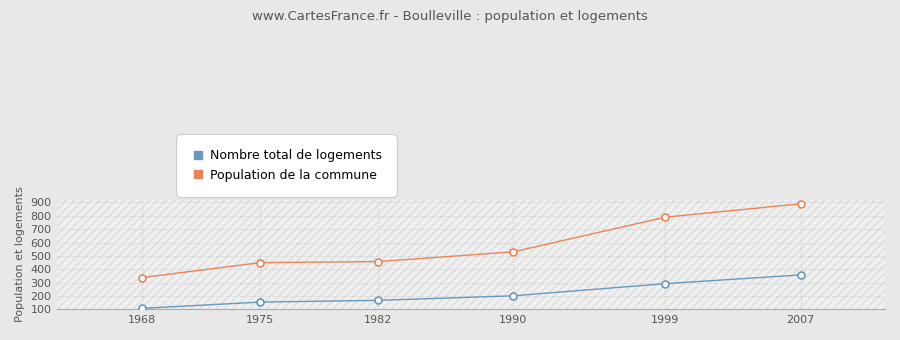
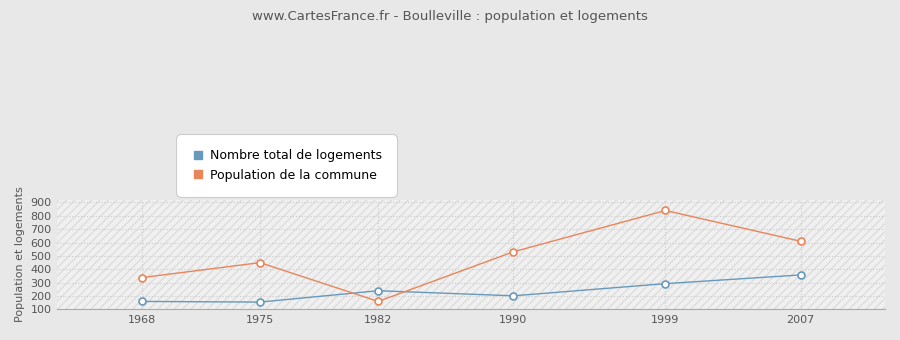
Nombre total de logements/1968: 110 -> 160
Nombre total de logements/1982: 170 -> 240
Population de la commune/1982: 460 -> 160
Population de la commune/1999: 790 -> 840
Population de la commune/2007: 890 -> 610
